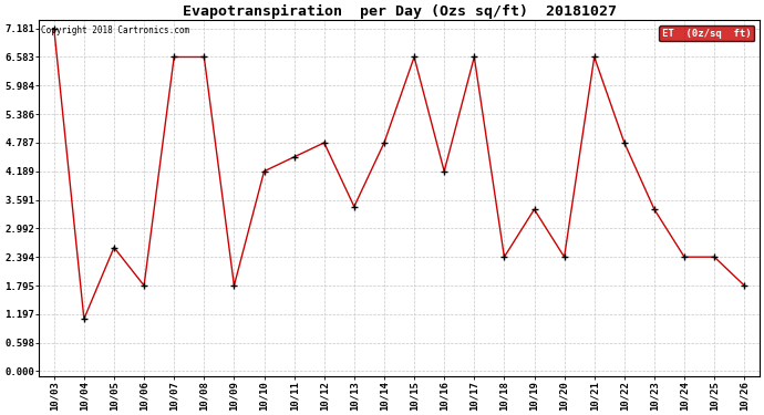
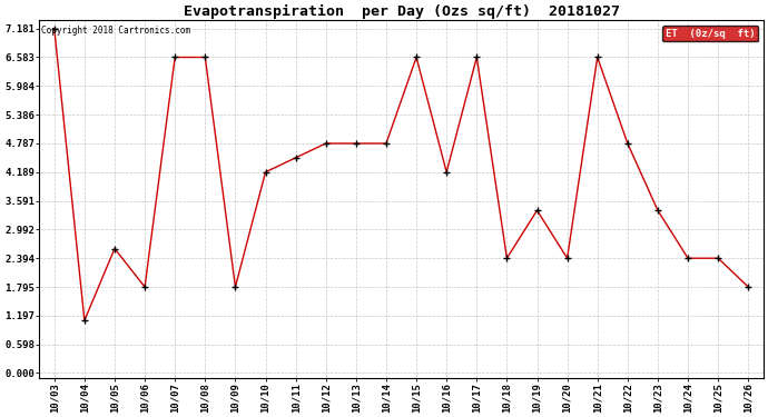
10/13: 3.45 -> 4.79
